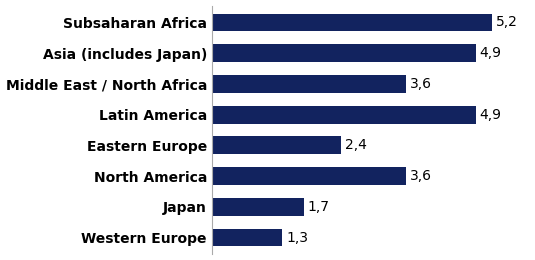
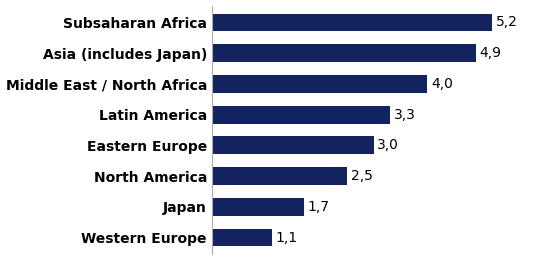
Middle East / North Africa: 3,6 -> 4,0
Latin America: 4,9 -> 3,3
Eastern Europe: 2,4 -> 3,0
North America: 3,6 -> 2,5
Western Europe: 1,3 -> 1,1
